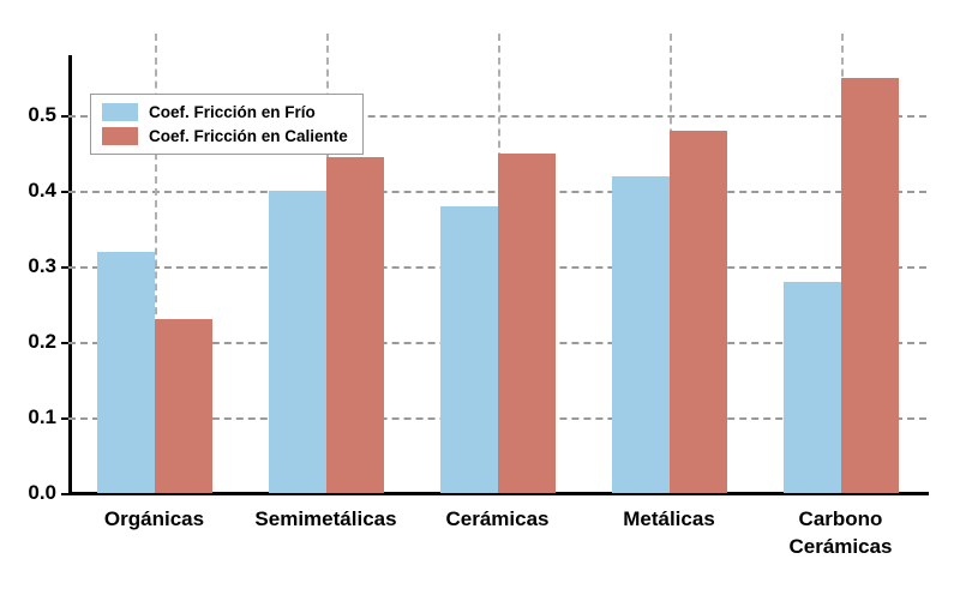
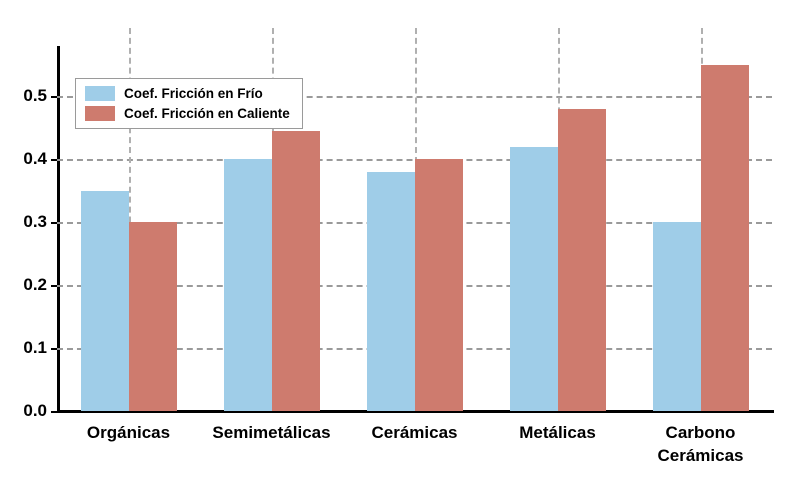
Coef. Fricción en Frío/Orgánicas: 0.32 -> 0.35
Coef. Fricción en Caliente/Orgánicas: 0.23 -> 0.30
Coef. Fricción en Caliente/Cerámicas: 0.45 -> 0.40
Coef. Fricción en Frío/Carbono Cerámicas: 0.28 -> 0.30
